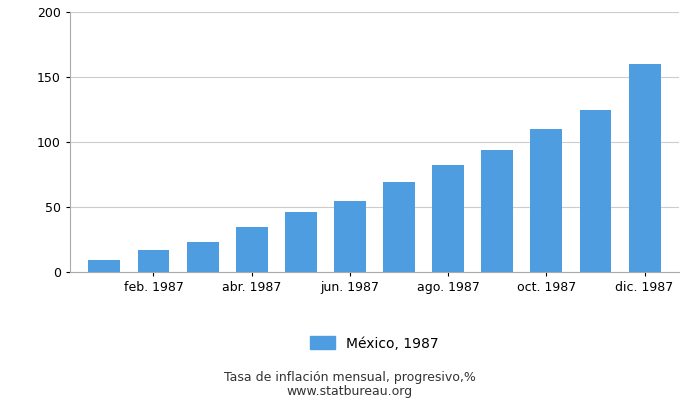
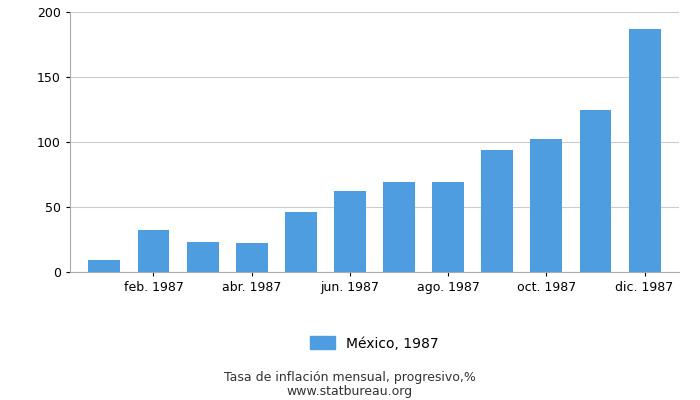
feb. 1987: 17 -> 32
abr. 1987: 35 -> 22
jun. 1987: 55 -> 62
ago. 1987: 82 -> 69
oct. 1987: 110 -> 102
dic. 1987: 160 -> 187
